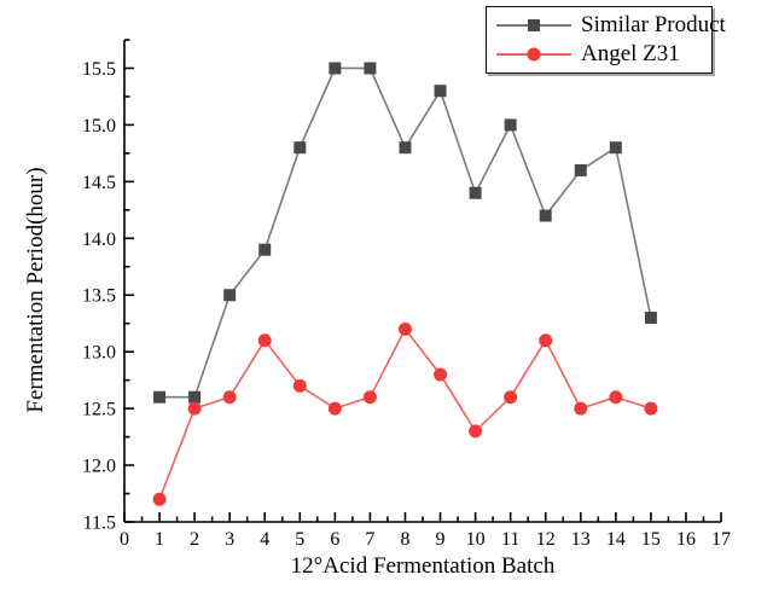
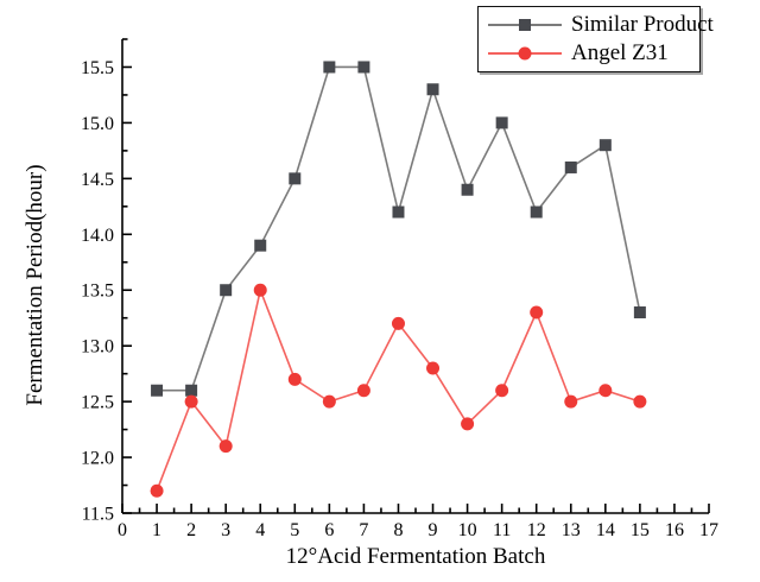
Angel Z31/3: 12.6 -> 12.1
Angel Z31/4: 13.1 -> 13.5
Similar Product/5: 14.8 -> 14.5
Similar Product/8: 14.8 -> 14.2
Angel Z31/12: 13.1 -> 13.3
